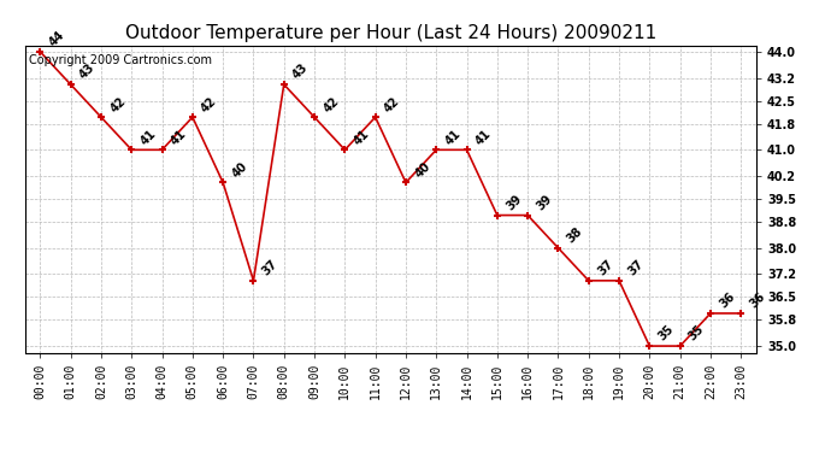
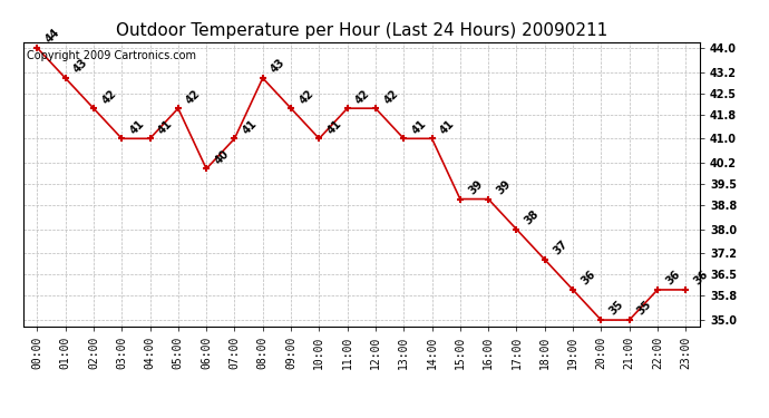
07:00: 37 -> 41
12:00: 40 -> 42
19:00: 37 -> 36
